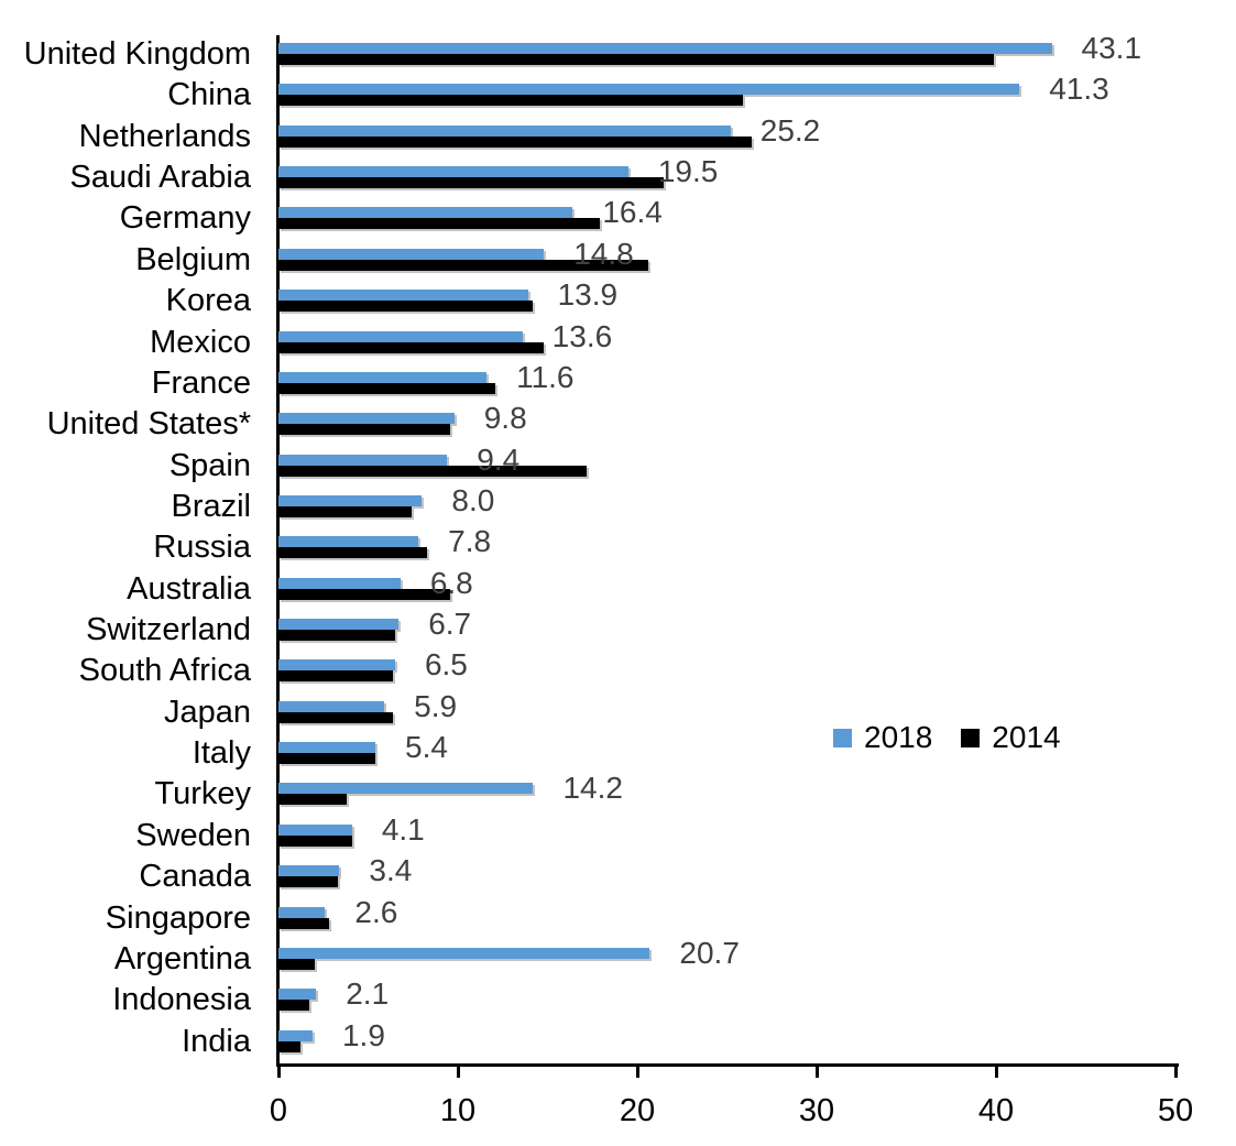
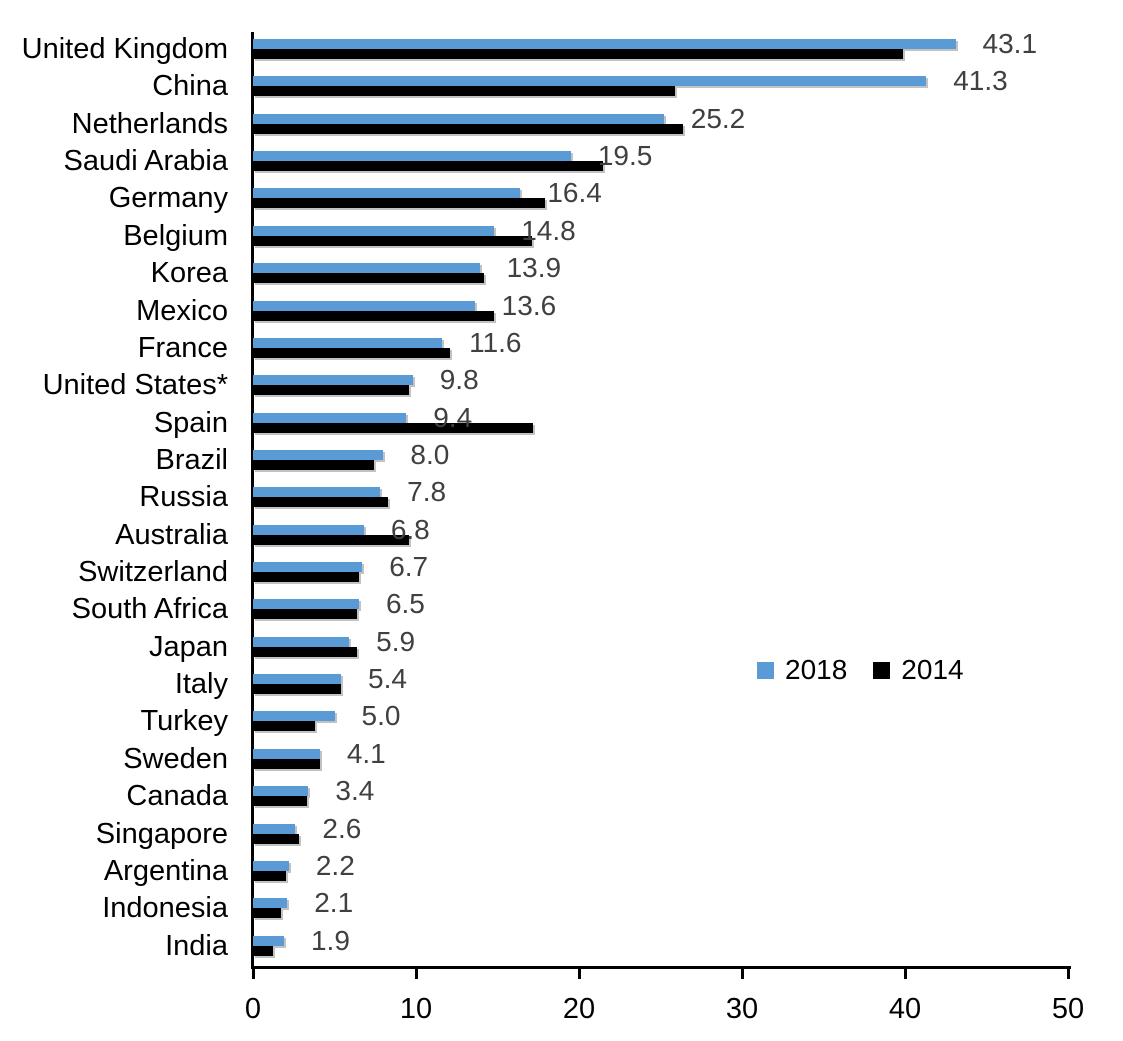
2014/Belgium: 20.6 -> 17.1
2018/Turkey: 14.2 -> 5.0
2018/Argentina: 20.7 -> 2.2
